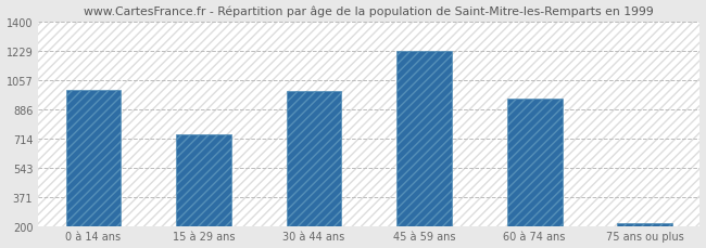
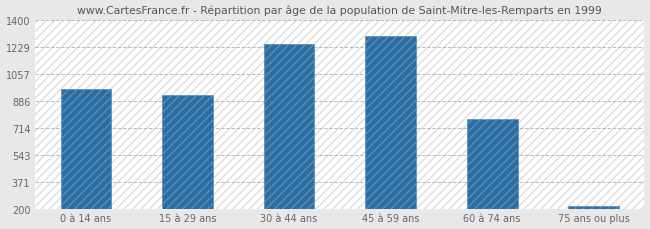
0 à 14 ans: 1000 -> 960
15 à 29 ans: 740 -> 920
30 à 44 ans: 990 -> 1250
45 à 59 ans: 1230 -> 1300
60 à 74 ans: 950 -> 770
